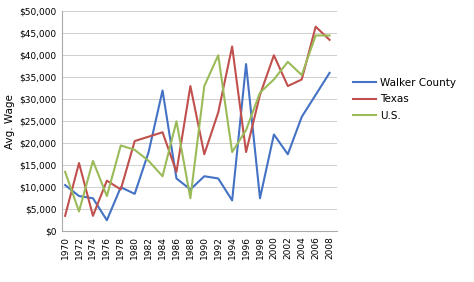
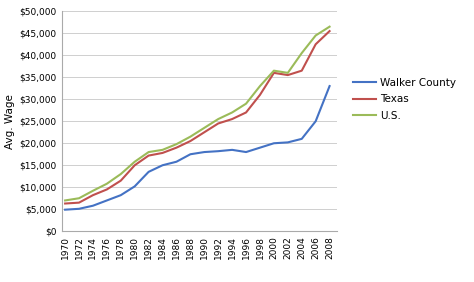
Walker County/1970: $10,500 -> $4,900
Texas/1970: $3,500 -> $6,300
U.S./1970: $13,500 -> $7,000
Walker County/1972: $8,000 -> $5,100
Texas/1972: $15,500 -> $6,500
U.S./1972: $4,500 -> $7,500
Walker County/1974: $7,500 -> $5,800
Texas/1974: $3,500 -> $8,200
U.S./1974: $16,000 -> $9,200
Walker County/1976: $2,500 -> $7,000
Texas/1976: $11,500 -> $9,500
U.S./1976: $8,000 -> $10,800
Walker County/1978: $10,000 -> $8,200
Texas/1978: $9,500 -> $11,500
U.S./1978: $19,500 -> $13,000
Walker County/1980: $8,500 -> $10,200
Texas/1980: $20,500 -> $15,000
U.S./1980: $18,500 -> $15,800
Walker County/1982: $18,000 -> $13,500
Texas/1982: $21,500 -> $17,200
U.S./1982: $16,000 -> $18,000
Walker County/1984: $32,000 -> $15,000
Texas/1984: $22,500 -> $17,800
U.S./1984: $12,500 -> $18,500
Walker County/1986: $12,000 -> $15,800
Texas/1986: $13,500 -> $19,000
U.S./1986: $25,000 -> $19,800
Walker County/1988: $9,500 -> $17,500
Texas/1988: $33,000 -> $20,500
U.S./1988: $7,500 -> $21,500
Walker County/1990: $12,500 -> $18,000
Texas/1990: $17,500 -> $22,500
U.S./1990: $33,000 -> $23,500
Walker County/1992: $12,000 -> $18,200
Texas/1992: $27,000 -> $24,500
U.S./1992: $40,000 -> $25,500
Walker County/1994: $7,000 -> $18,500
Texas/1994: $42,000 -> $25,500
U.S./1994: $18,000 -> $27,000
Walker County/1996: $38,000 -> $18,000
Texas/1996: $18,000 -> $27,000
U.S./1996: $23,000 -> $29,000
Walker County/1998: $7,500 -> $19,000
U.S./1998: $31,500 -> $33,000
Walker County/2000: $22,000 -> $20,000
Texas/2000: $40,000 -> $36,000
U.S./2000: $34,500 -> $36,500
Walker County/2002: $17,500 -> $20,200
Texas/2002: $33,000 -> $35,500
U.S./2002: $38,500 -> $36,000
Walker County/2004: $26,000 -> $21,000
Texas/2004: $34,500 -> $36,500
U.S./2004: $35,500 -> $40,500
Walker County/2006: $31,000 -> $25,000
Texas/2006: $46,500 -> $42,500
Walker County/2008: $36,000 -> $33,000
Texas/2008: $43,500 -> $45,500
U.S./2008: $44,500 -> $46,500
